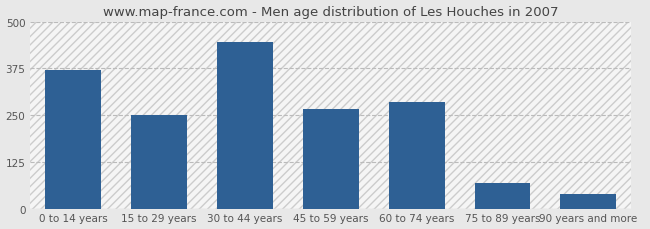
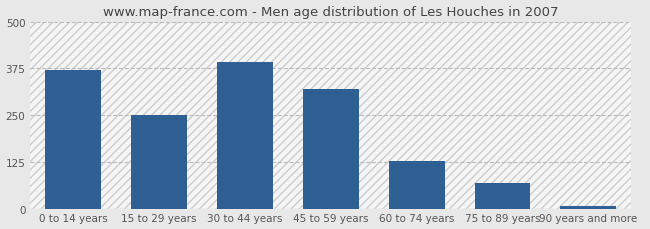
30 to 44 years: 445 -> 393
45 to 59 years: 265 -> 320
60 to 74 years: 285 -> 127
90 years and more: 40 -> 7
